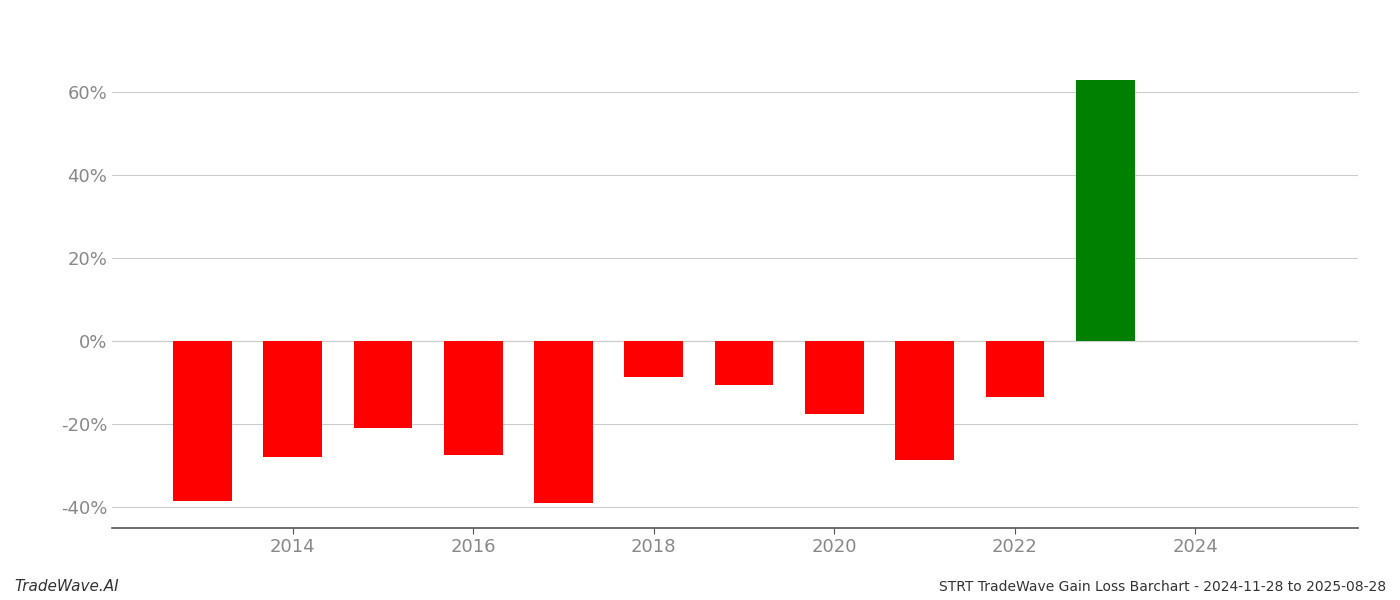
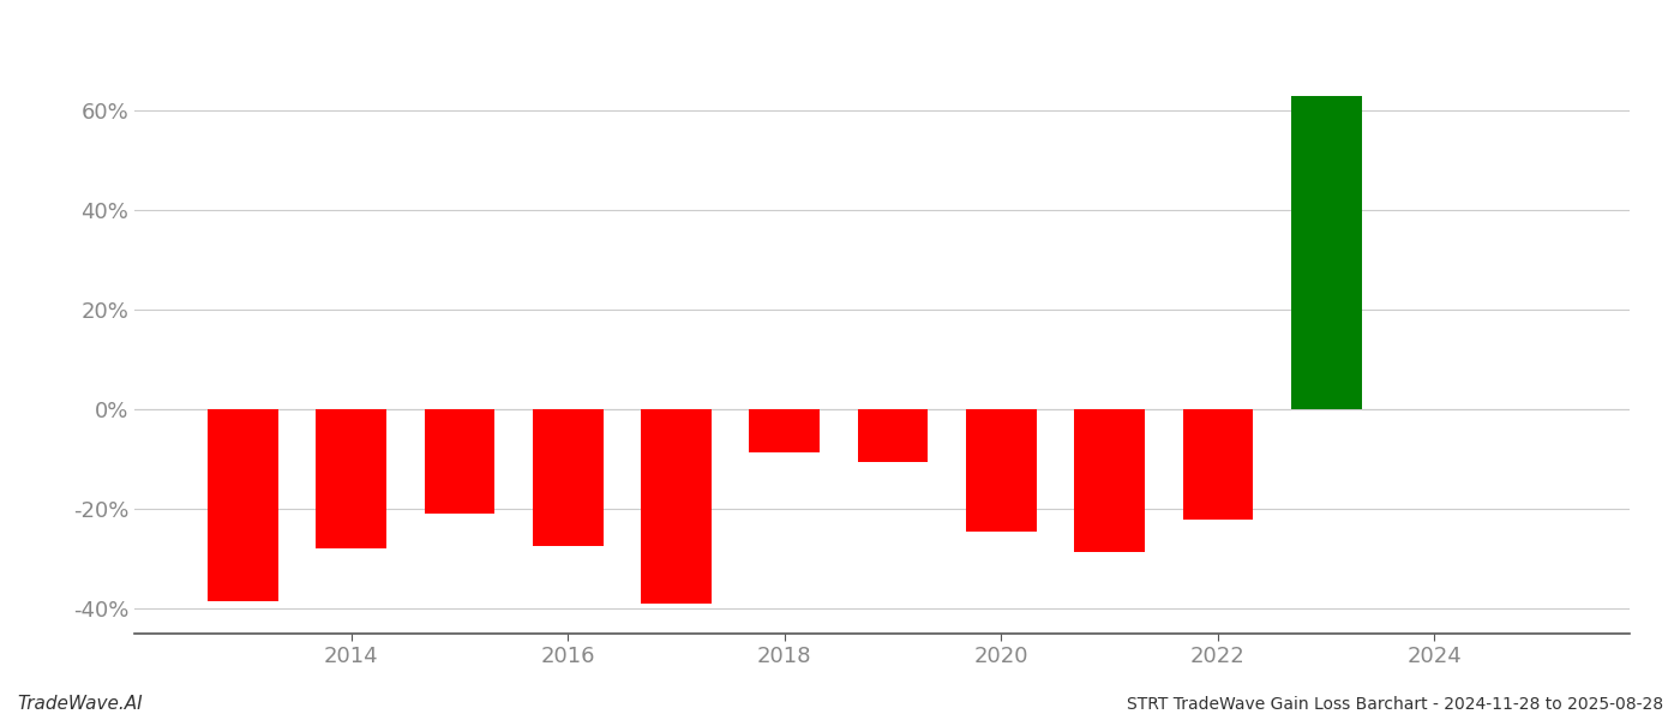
2020: -17.5% -> -24.5%
2022: -13.5% -> -22.0%
